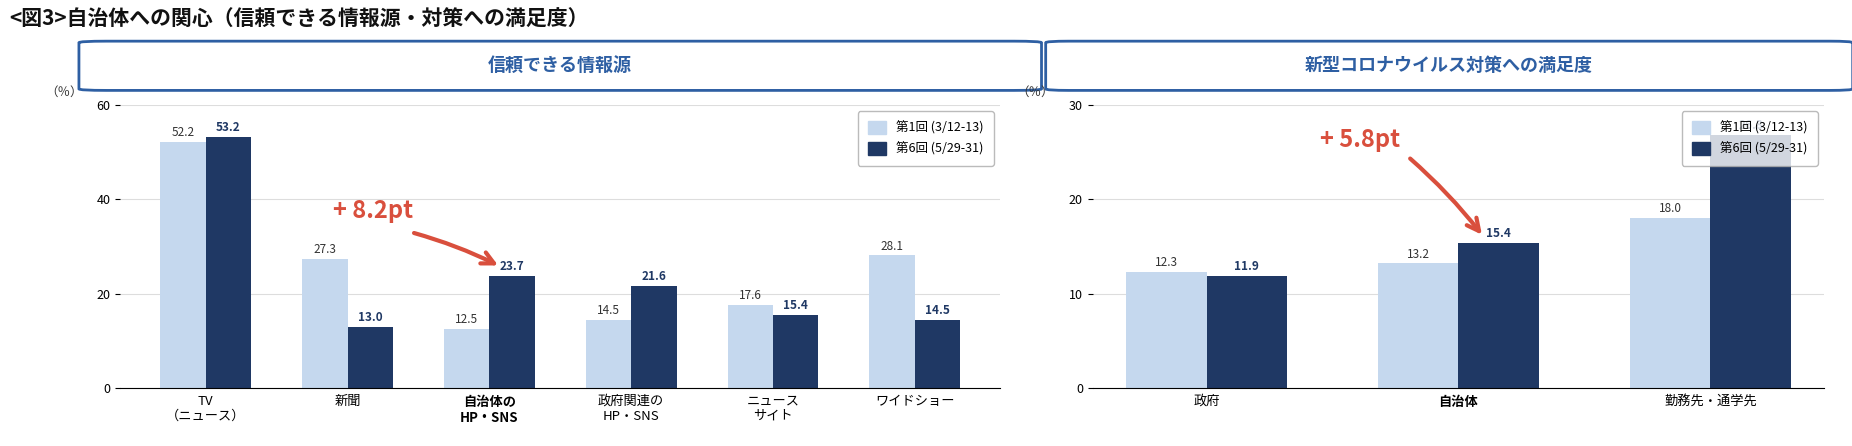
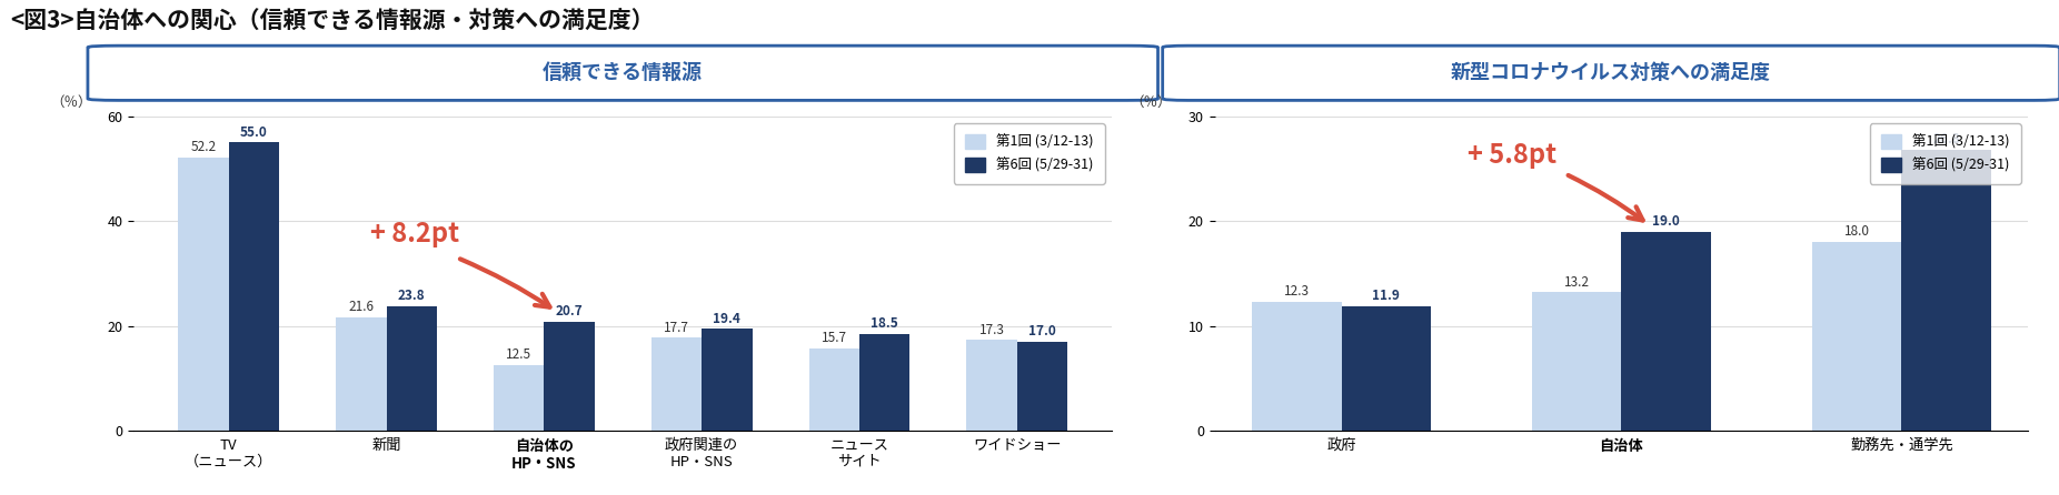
第6回 (5/29-31)/TV （ニュース）: 53.2 -> 55.0
第1回 (3/12-13)/新聞: 27.3 -> 21.6
第6回 (5/29-31)/新聞: 13.0 -> 23.8
第6回 (5/29-31)/自治体の HP・SNS: 23.7 -> 20.7
第1回 (3/12-13)/政府関連の HP・SNS: 14.5 -> 17.7
第6回 (5/29-31)/政府関連の HP・SNS: 21.6 -> 19.4
第1回 (3/12-13)/ニュース サイト: 17.6 -> 15.7
第6回 (5/29-31)/ニュース サイト: 15.4 -> 18.5
第1回 (3/12-13)/ワイドショー: 28.1 -> 17.3
第6回 (5/29-31)/ワイドショー: 14.5 -> 17.0
第6回 (5/29-31)/自治体: 15.4 -> 19.0
